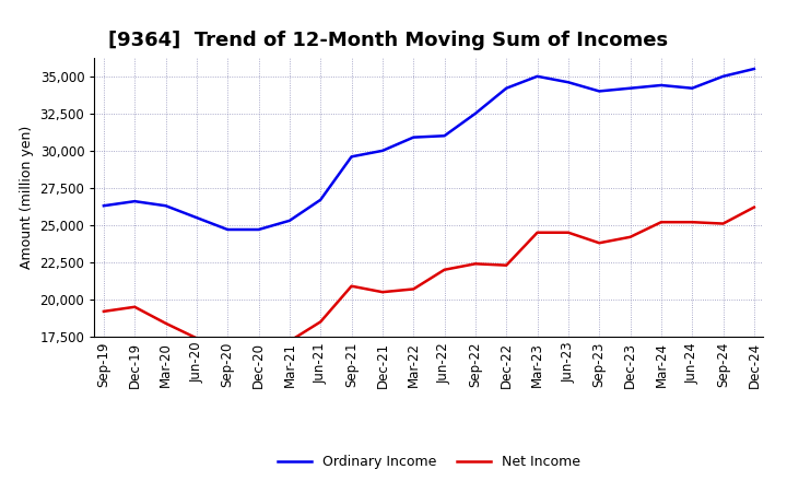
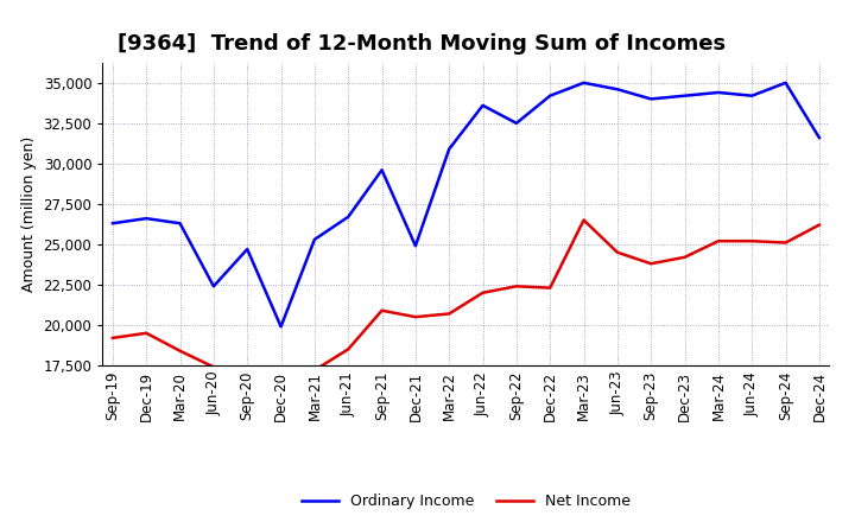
Ordinary Income/Jun-20: 25,500 -> 22,400
Ordinary Income/Dec-20: 24,700 -> 19,900
Ordinary Income/Dec-21: 30,000 -> 24,900
Ordinary Income/Jun-22: 31,000 -> 33,600
Net Income/Mar-23: 24,500 -> 26,500
Ordinary Income/Dec-24: 35,500 -> 31,600
